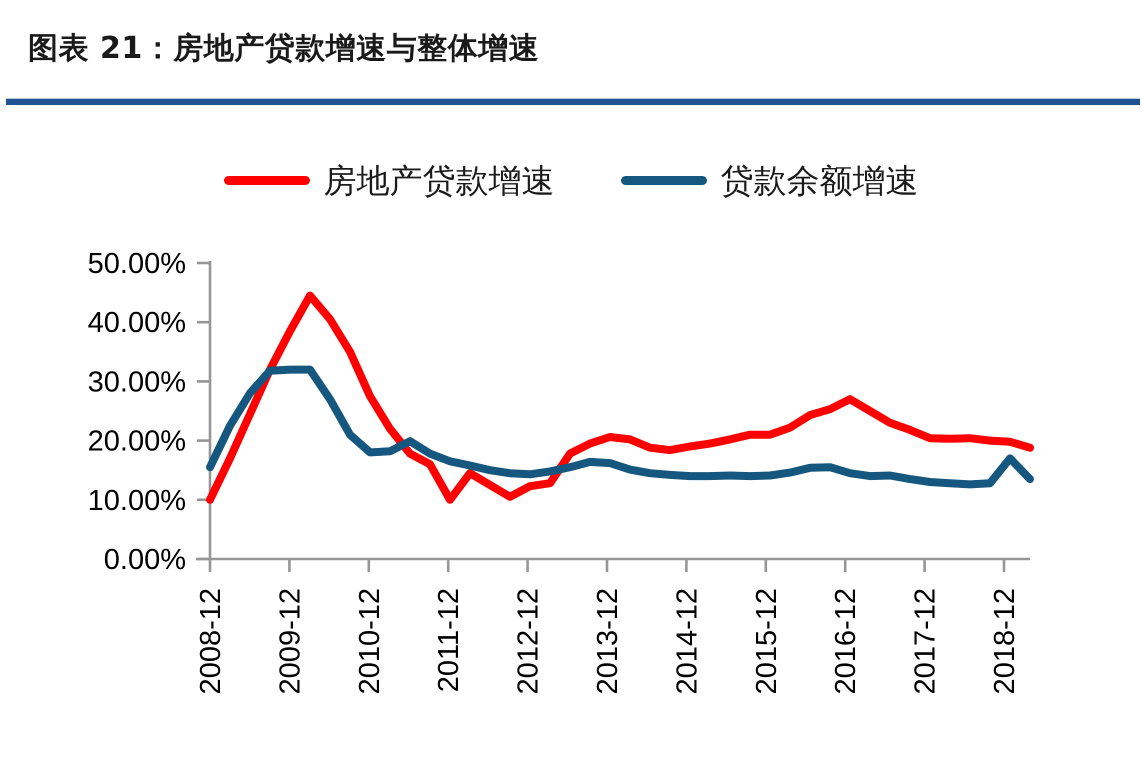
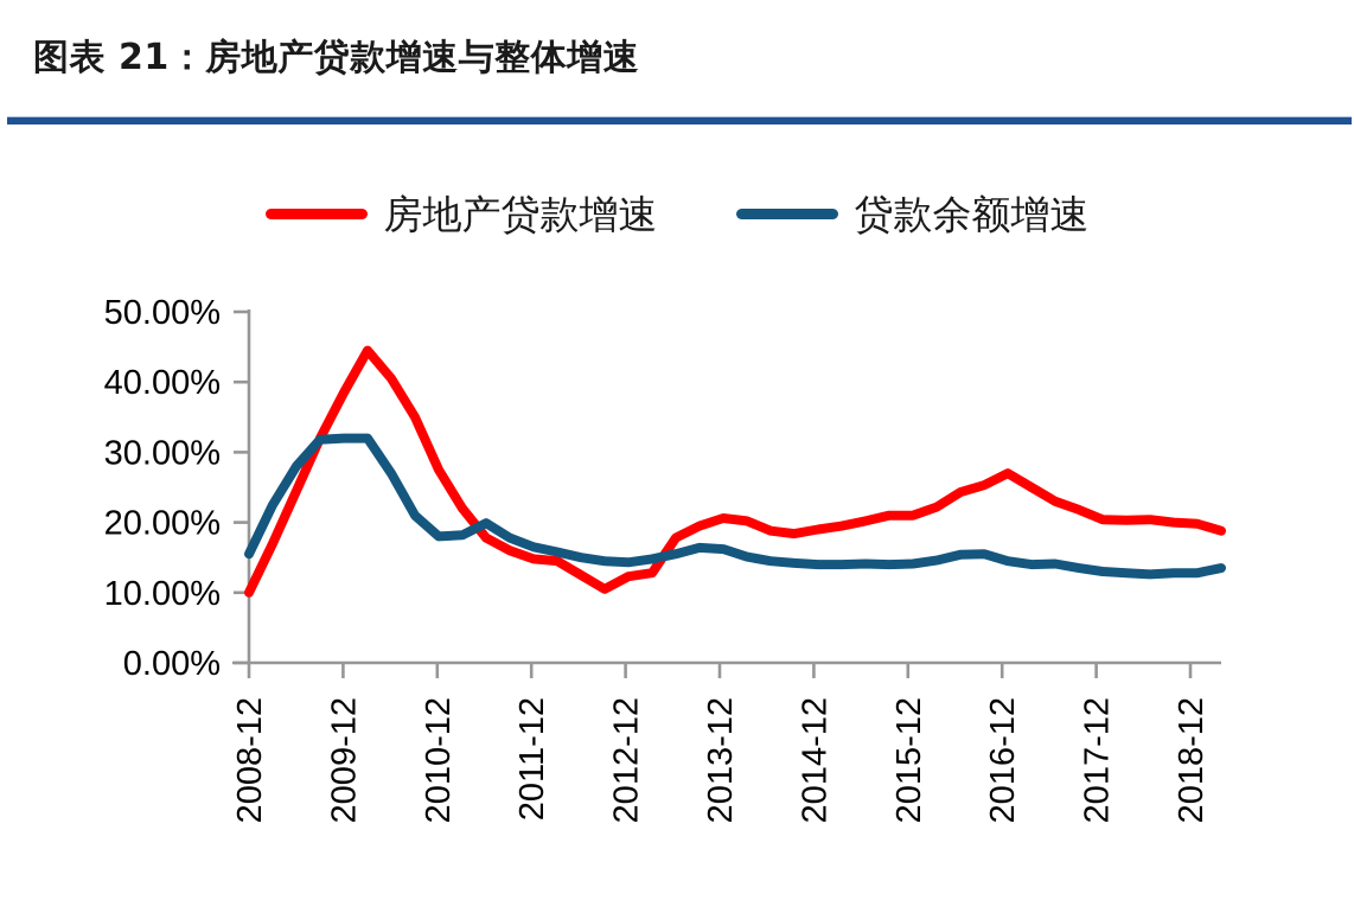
房地产贷款增速/2011-12: 10% -> 15%
贷款余额增速/2018-12: 17% -> 13%
